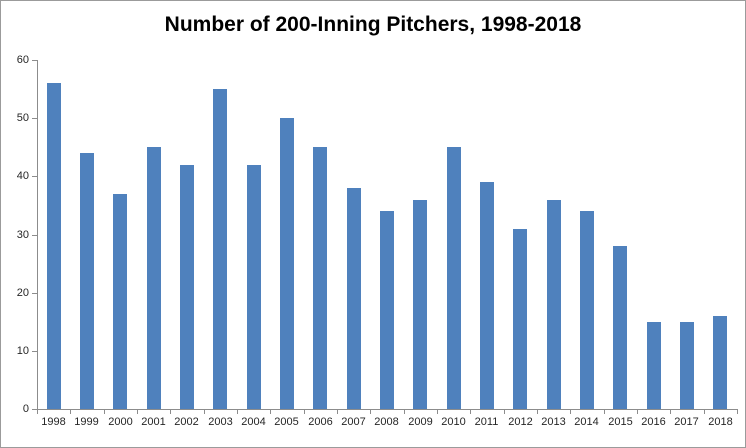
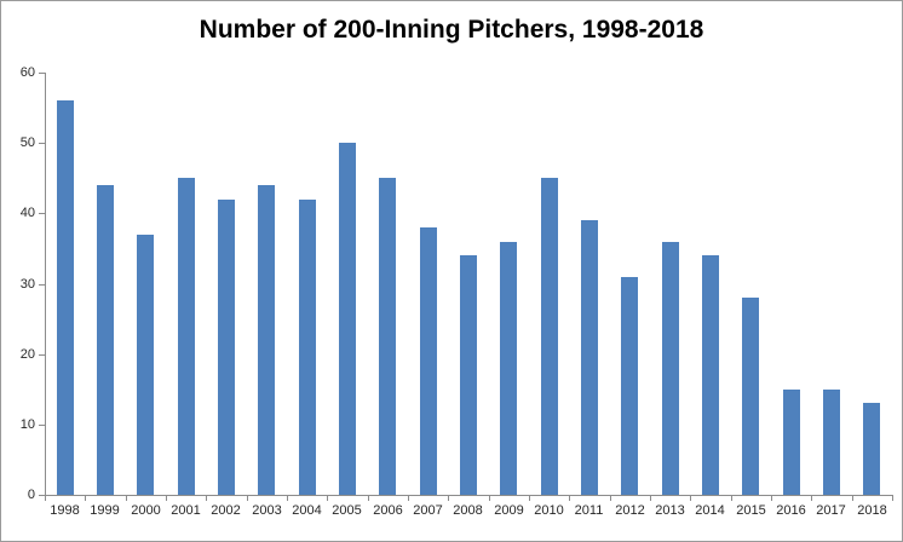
2003: 55 -> 44
2018: 16 -> 13
